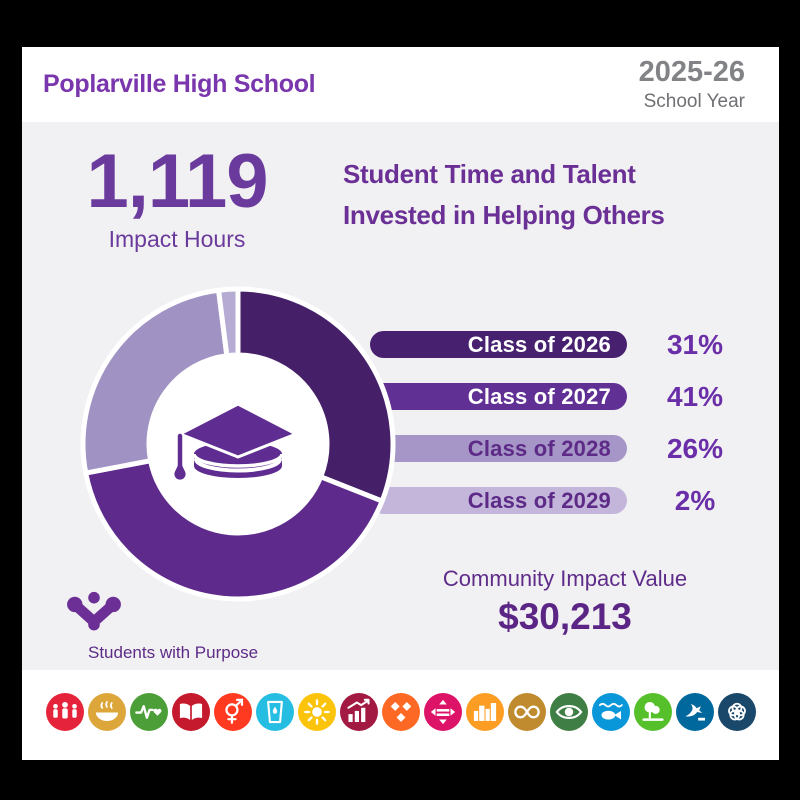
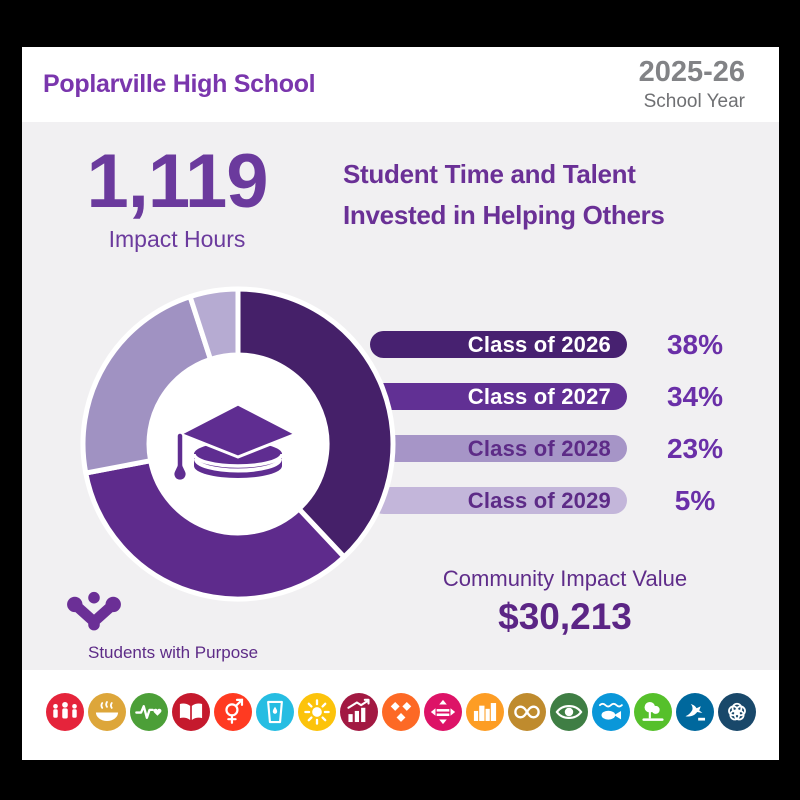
Class of 2026: 31% -> 38%
Class of 2027: 41% -> 34%
Class of 2028: 26% -> 23%
Class of 2029: 2% -> 5%
